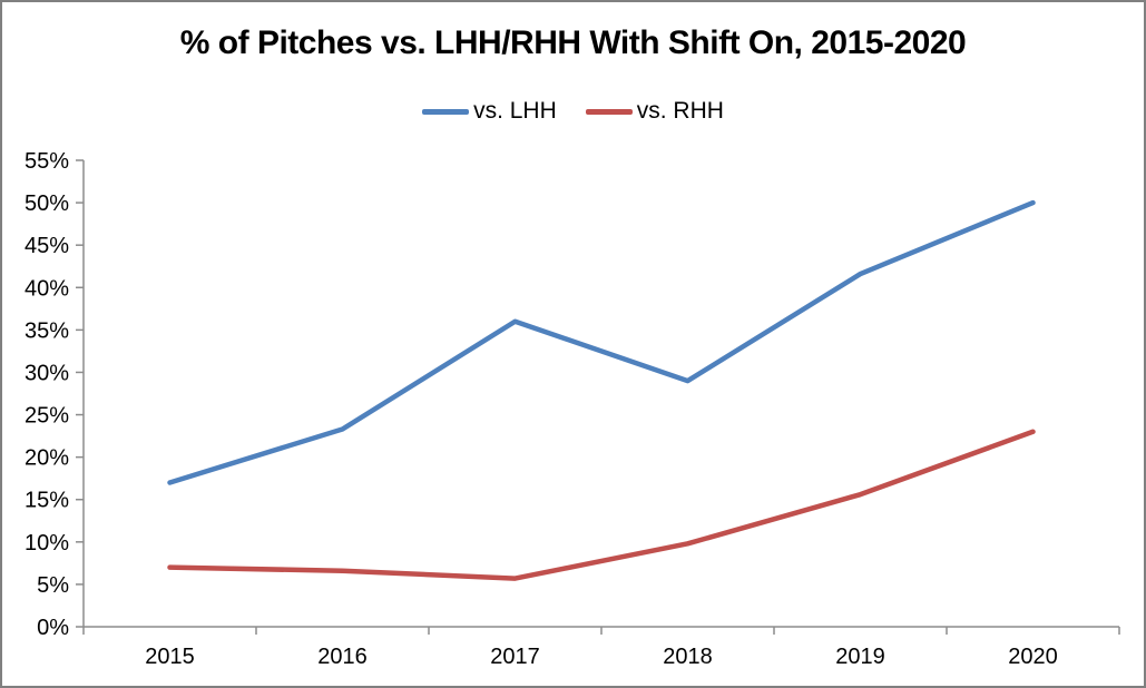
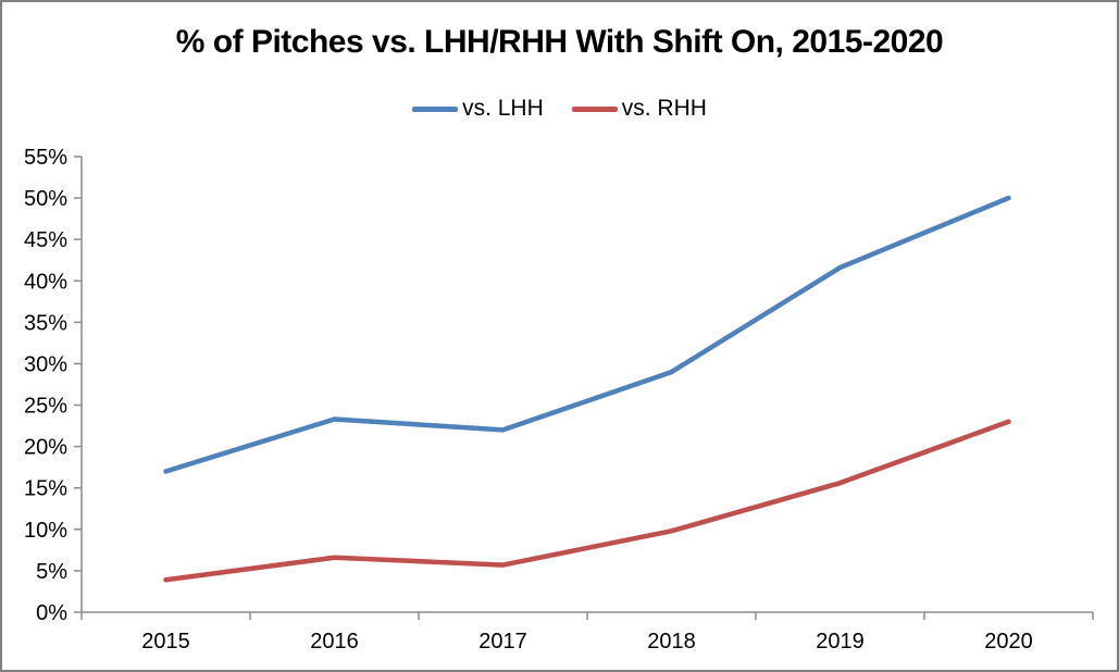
vs. RHH/2015: 7% -> 4%
vs. LHH/2017: 36% -> 22%
